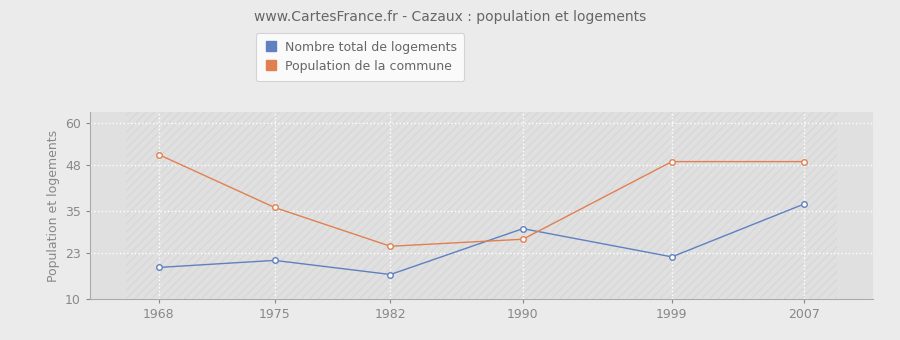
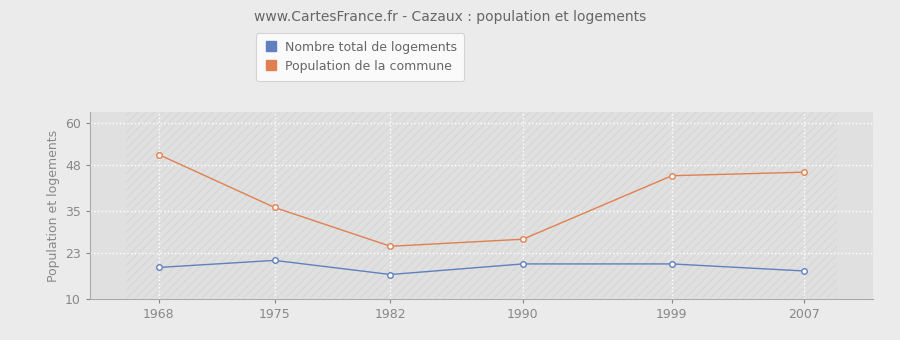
Nombre total de logements/1990: 30 -> 20
Nombre total de logements/1999: 22 -> 20
Population de la commune/1999: 49 -> 45
Nombre total de logements/2007: 37 -> 18
Population de la commune/2007: 49 -> 46
